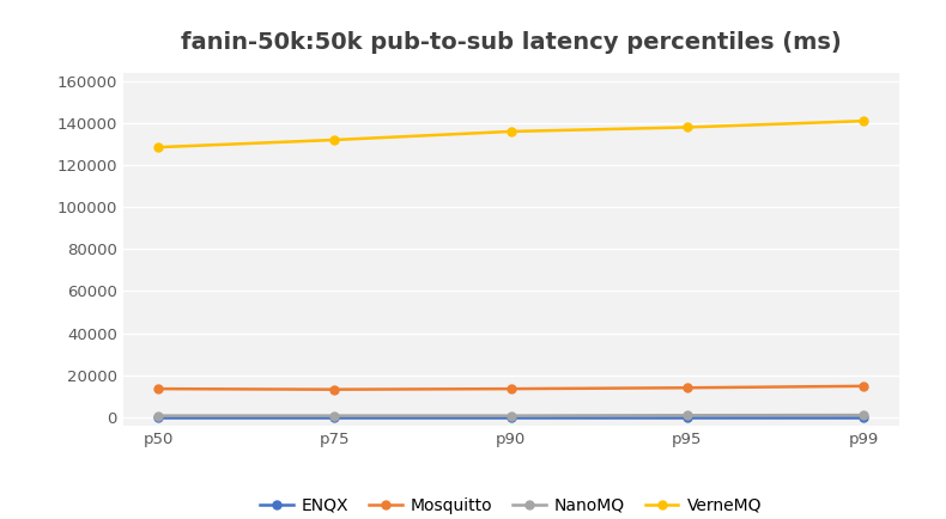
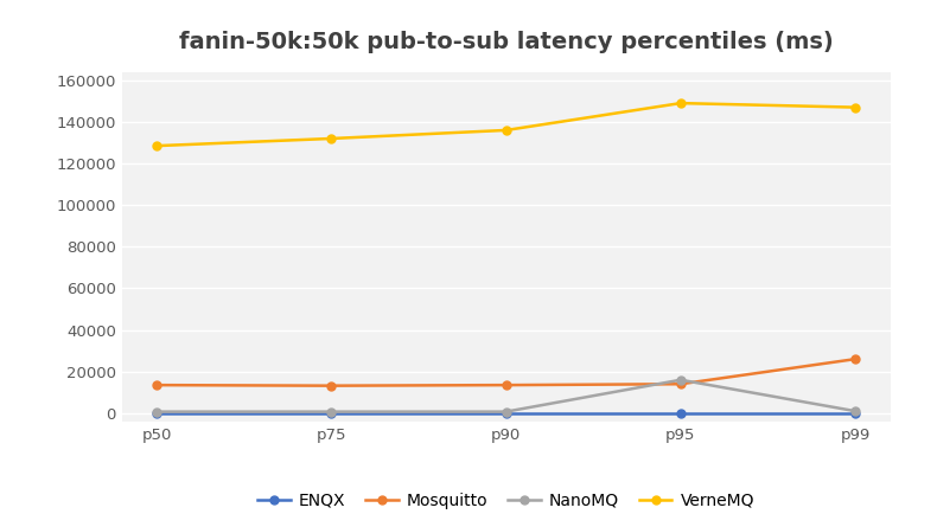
NanoMQ/p95: 1000 -> 16000
VerneMQ/p95: 138000 -> 149000
Mosquitto/p99: 15000 -> 26000
VerneMQ/p99: 141000 -> 147000
